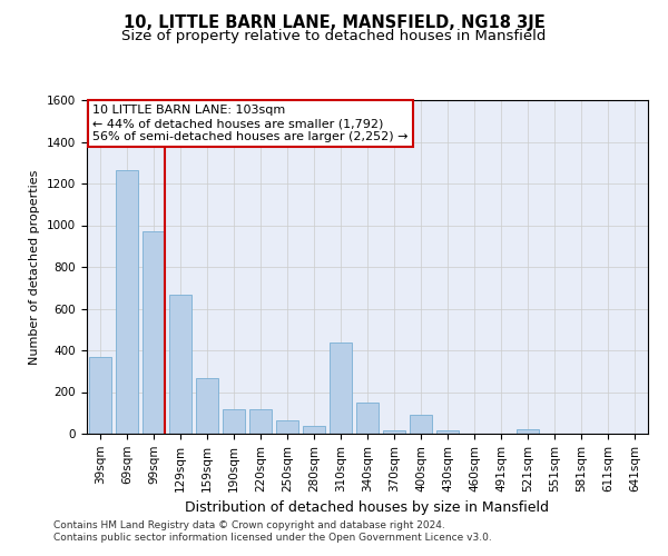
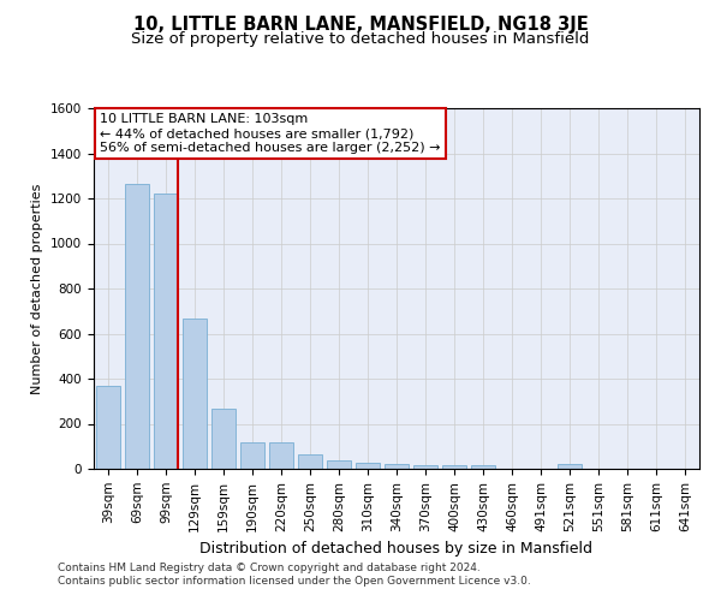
99sqm: 970 -> 1220
310sqm: 440 -> 20
340sqm: 150 -> 20
400sqm: 90 -> 20
